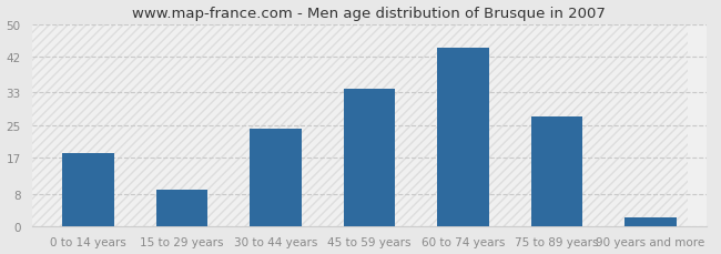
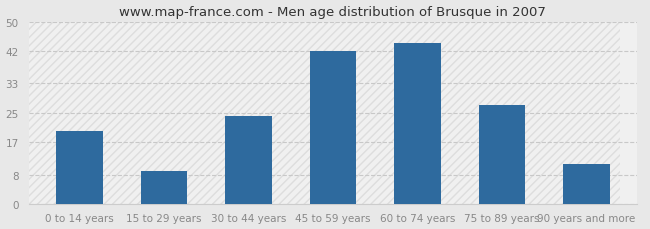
0 to 14 years: 18 -> 20
45 to 59 years: 34 -> 42
90 years and more: 2 -> 11
